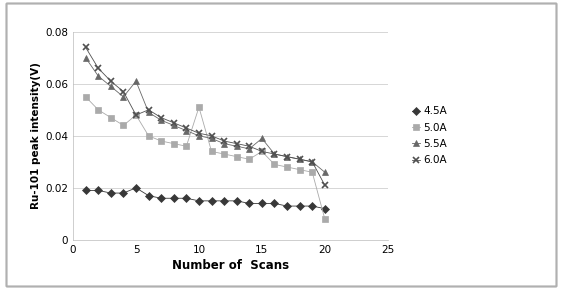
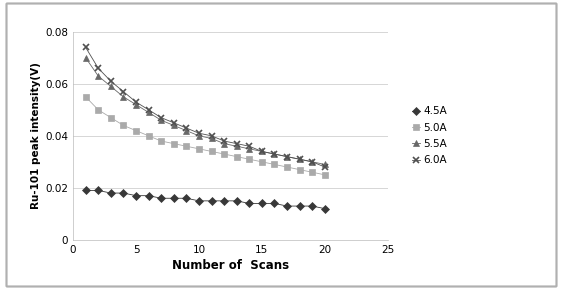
4.5A/5: 0.020 -> 0.017
5.0A/5: 0.048 -> 0.042
5.5A/5: 0.061 -> 0.052
6.0A/5: 0.048 -> 0.053
5.0A/10: 0.051 -> 0.035
5.0A/15: 0.034 -> 0.030
5.5A/15: 0.039 -> 0.034
5.0A/20: 0.008 -> 0.025
5.5A/20: 0.026 -> 0.029
6.0A/20: 0.021 -> 0.028
